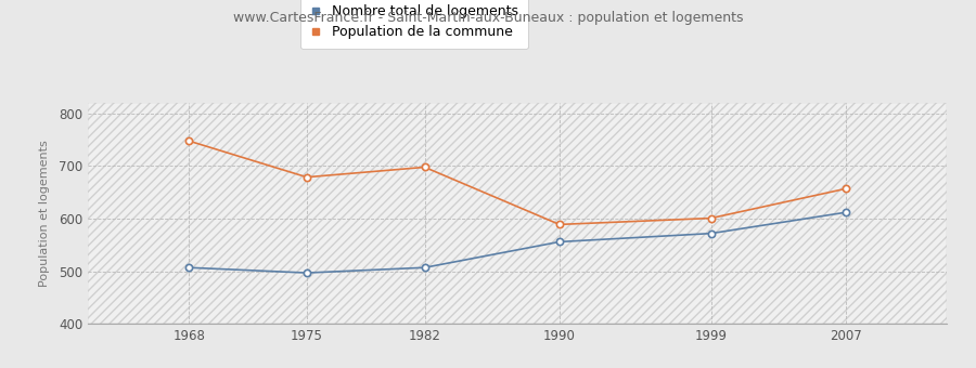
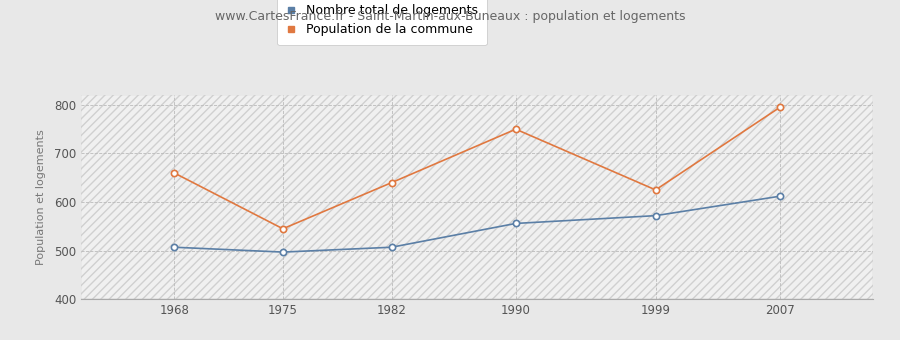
Population de la commune/1968: 748 -> 660
Population de la commune/1975: 679 -> 545
Population de la commune/1982: 698 -> 640
Population de la commune/1990: 589 -> 750
Population de la commune/1999: 601 -> 625
Population de la commune/2007: 657 -> 795
